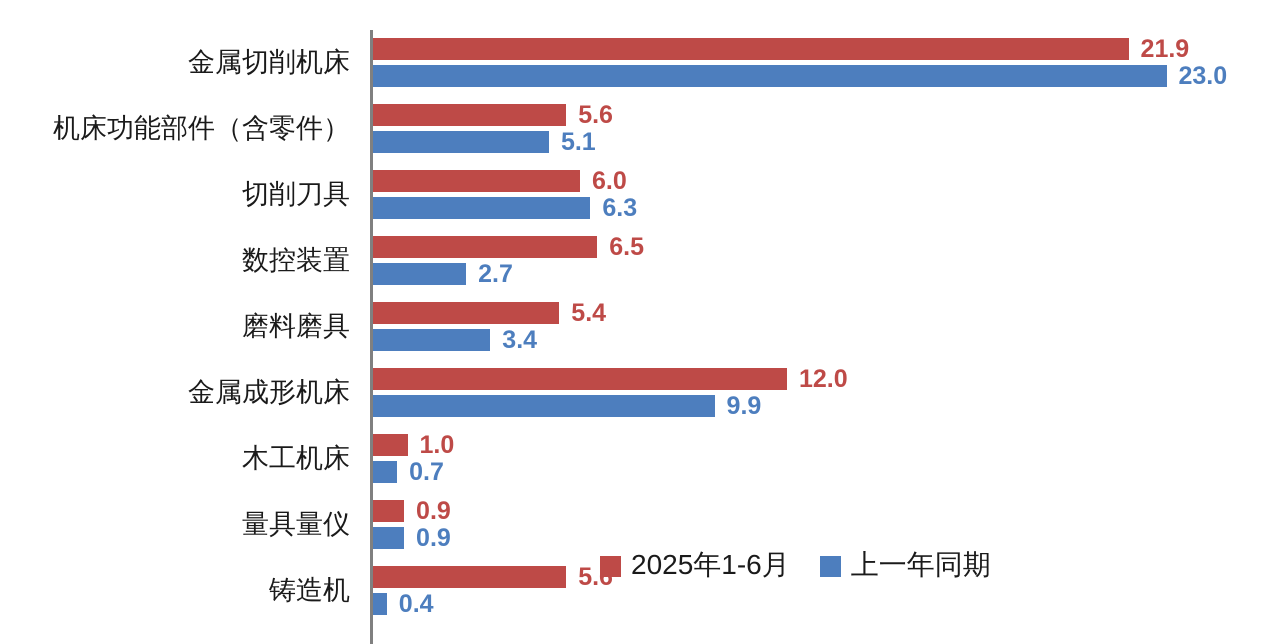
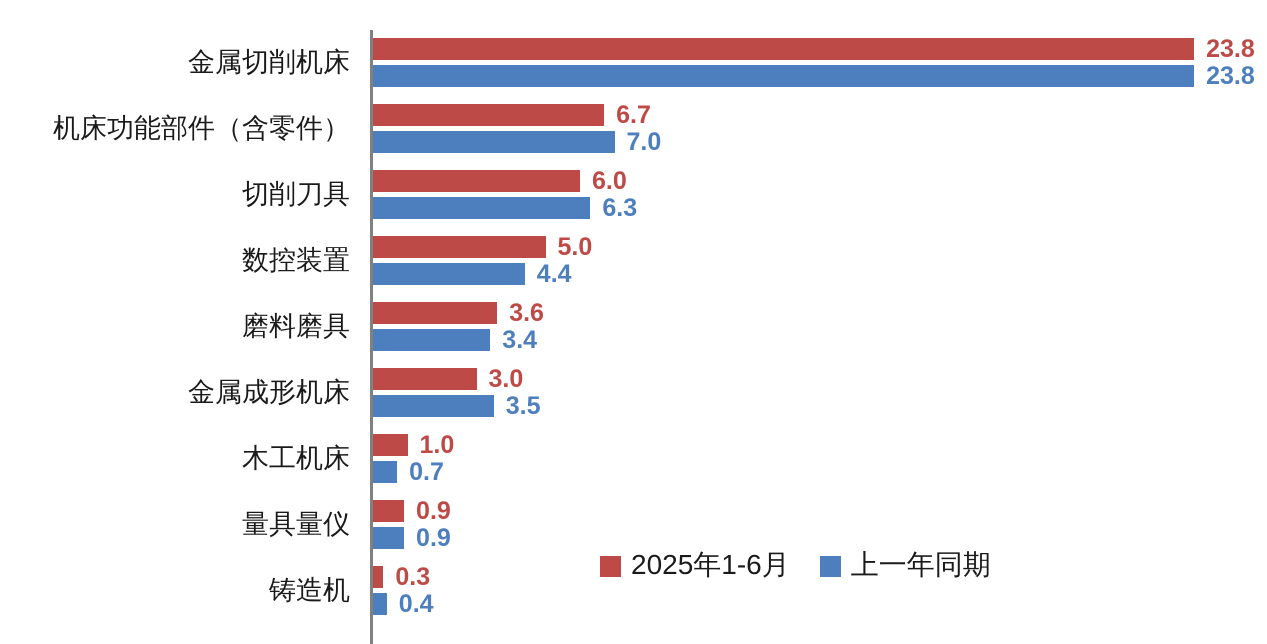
2025年1-6月/金属切削机床: 21.9 -> 23.8
上一年同期/金属切削机床: 23.0 -> 23.8
2025年1-6月/机床功能部件（含零件）: 5.6 -> 6.7
上一年同期/机床功能部件（含零件）: 5.1 -> 7.0
2025年1-6月/数控装置: 6.5 -> 5.0
上一年同期/数控装置: 2.7 -> 4.4
2025年1-6月/磨料磨具: 5.4 -> 3.6
2025年1-6月/金属成形机床: 12.0 -> 3.0
上一年同期/金属成形机床: 9.9 -> 3.5
2025年1-6月/铸造机: 5.6 -> 0.3
